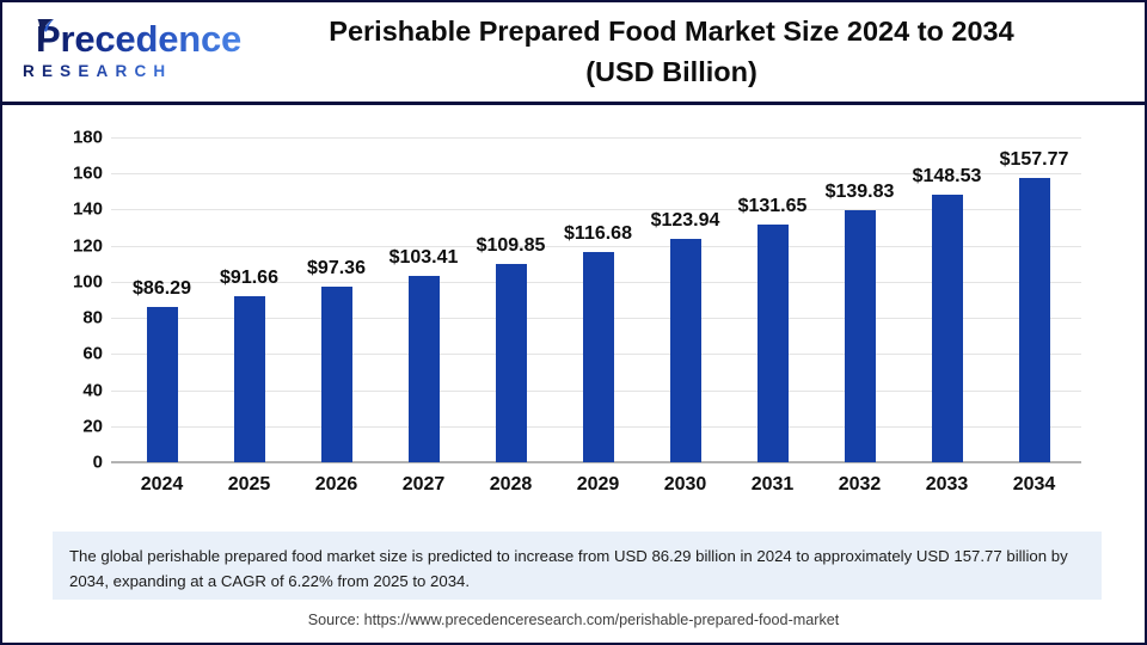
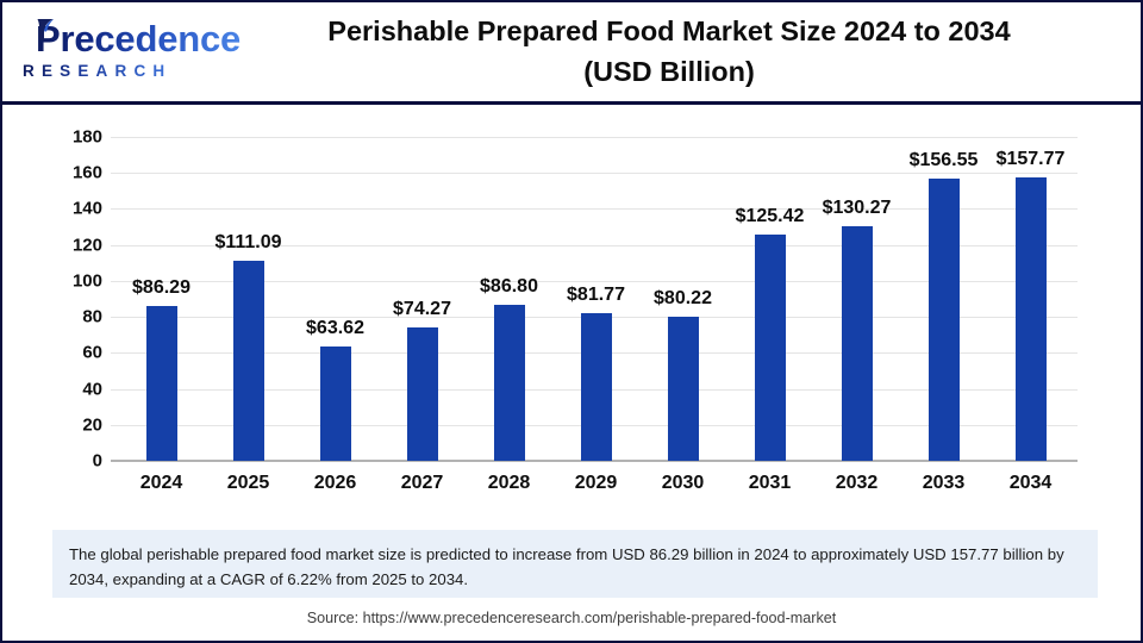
2025: $91.66 -> $111.09
2026: $97.36 -> $63.62
2027: $103.41 -> $74.27
2028: $109.85 -> $86.80
2029: $116.68 -> $81.77
2030: $123.94 -> $80.22
2031: $131.65 -> $125.42
2032: $139.83 -> $130.27
2033: $148.53 -> $156.55
